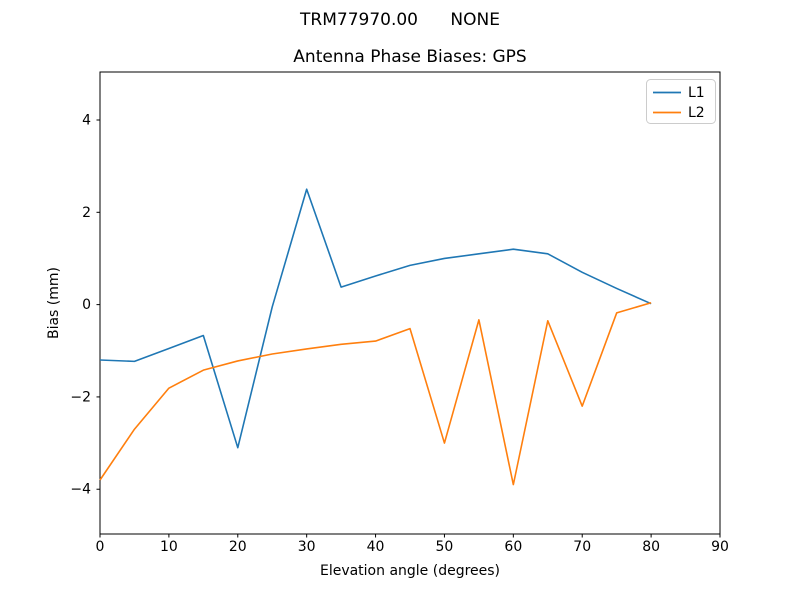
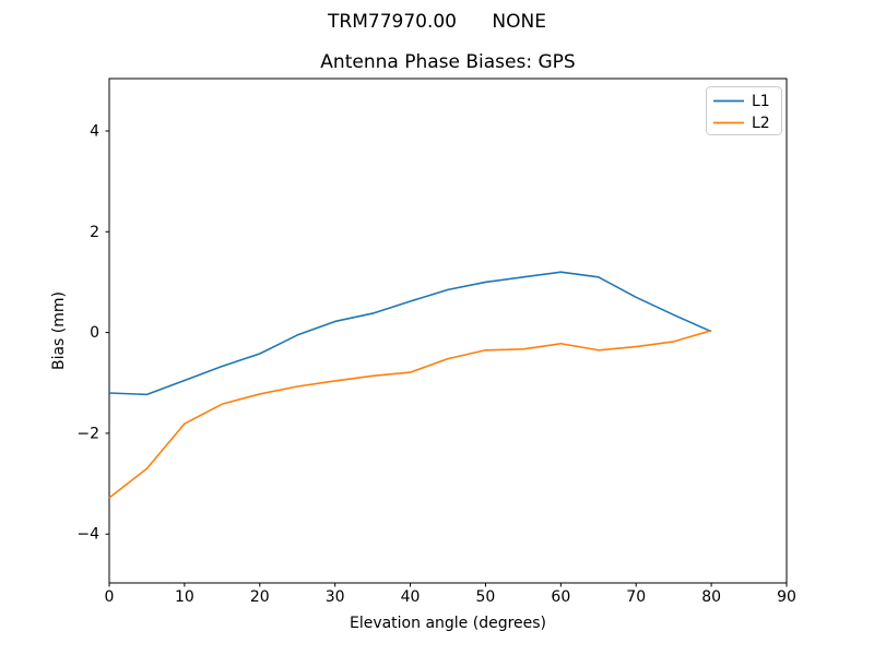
L2/0: -3.8 -> -3.3
L1/20: -3.1 -> -0.4
L1/30: 2.5 -> 0.2
L2/50: -3.0 -> -0.3
L2/60: -3.9 -> -0.2
L2/70: -2.2 -> -0.3
